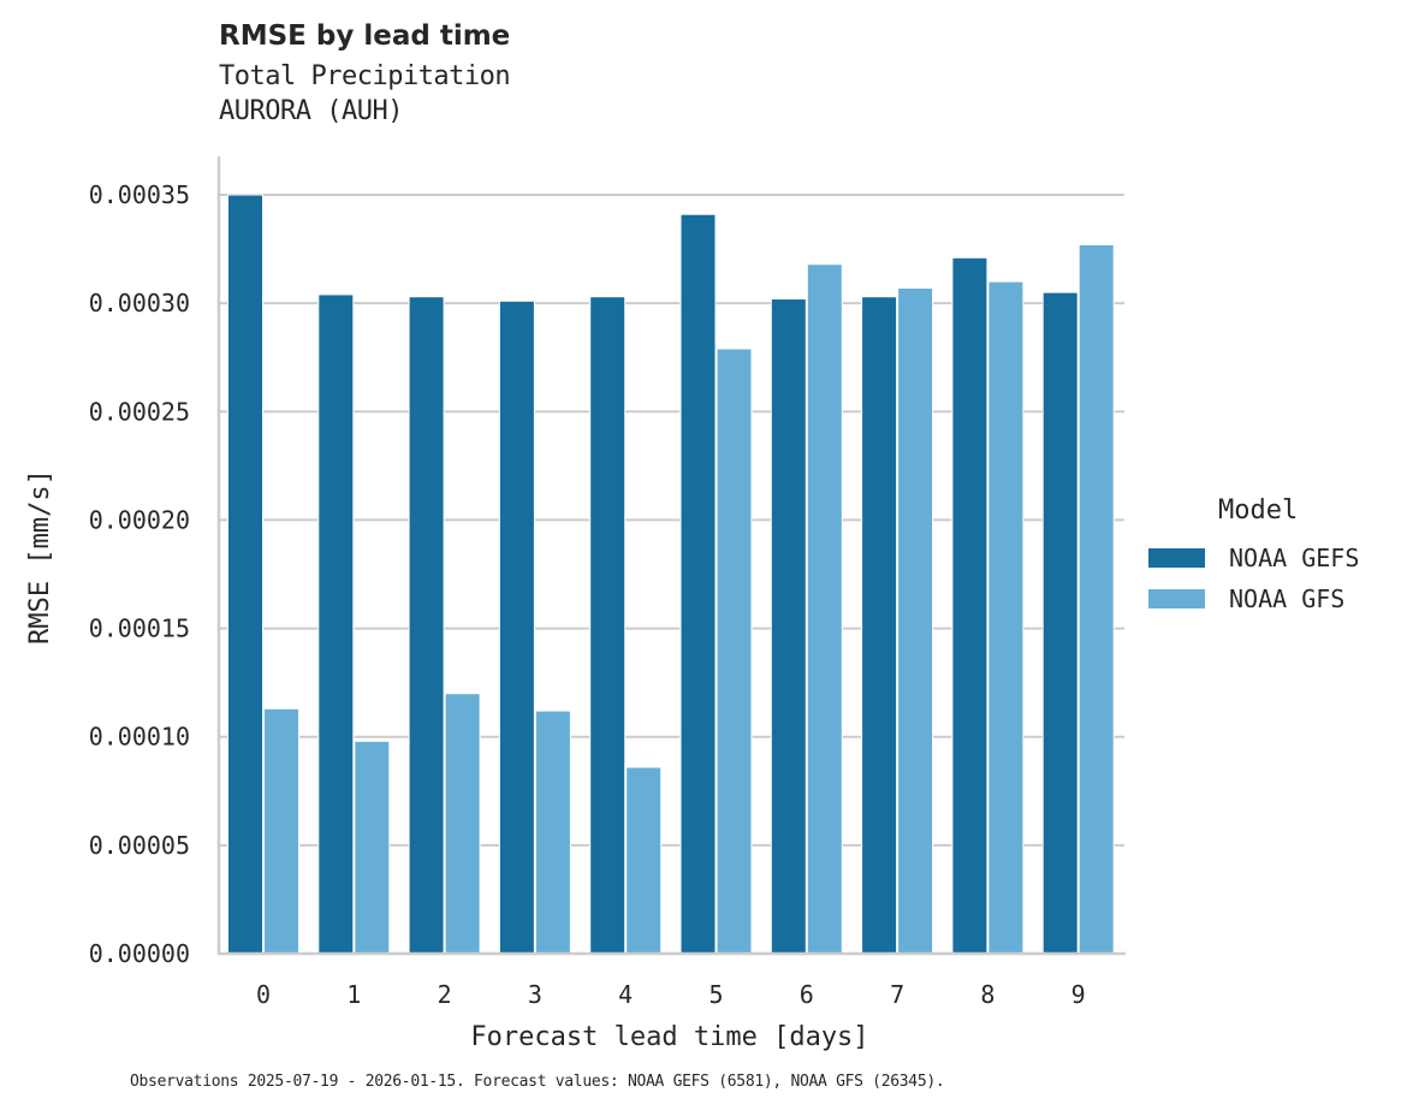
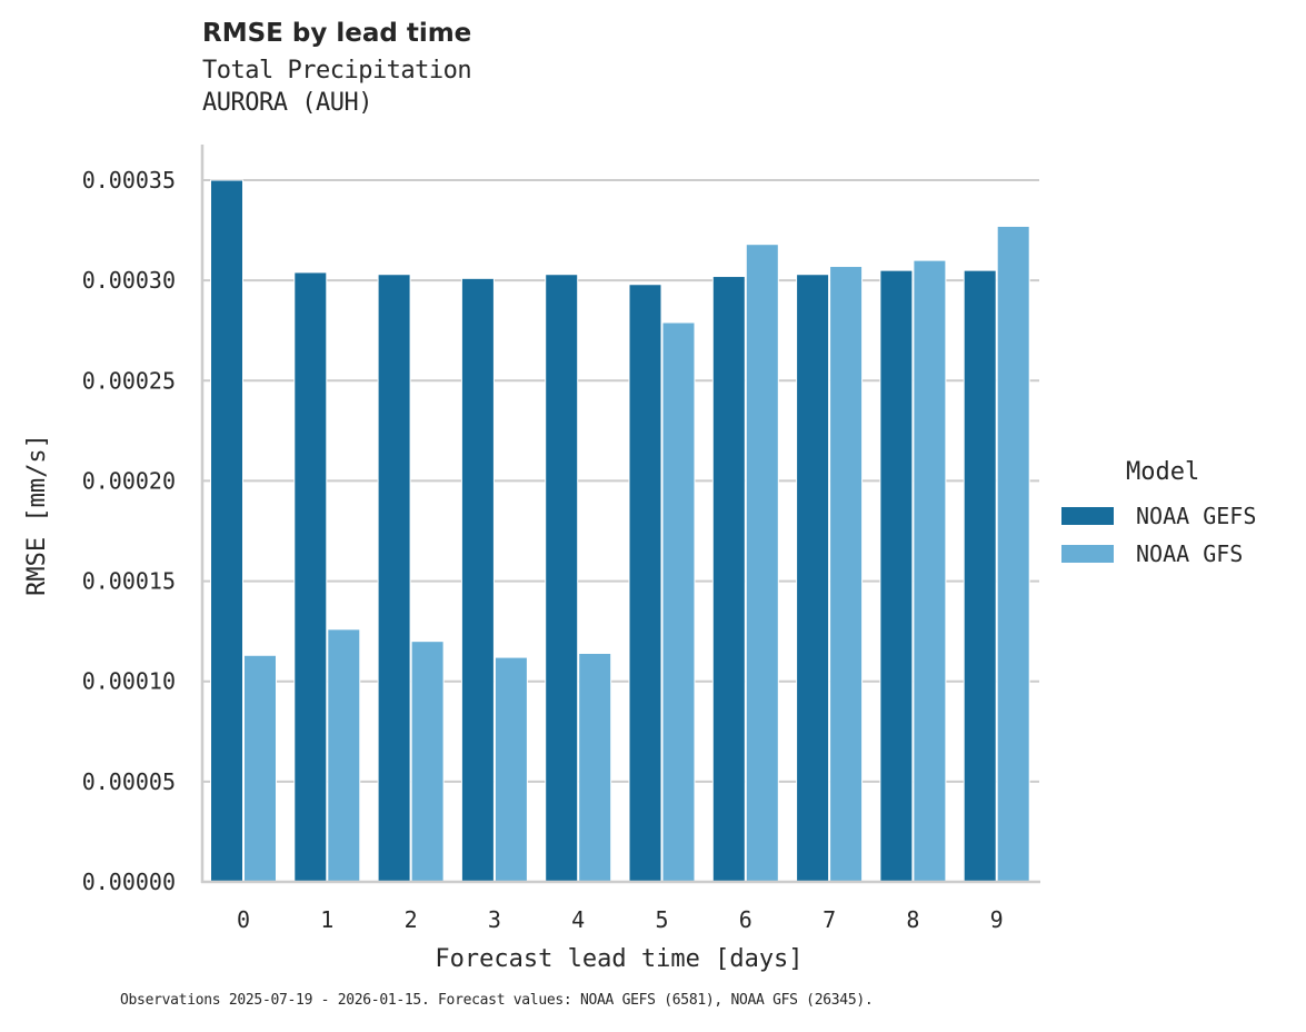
NOAA GFS/1: 0.000098 -> 0.000126
NOAA GFS/4: 0.000086 -> 0.000114
NOAA GEFS/5: 0.000341 -> 0.000298
NOAA GEFS/8: 0.000321 -> 0.000305
